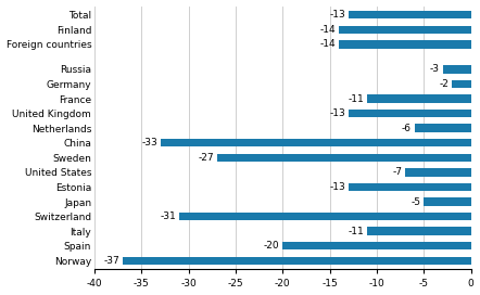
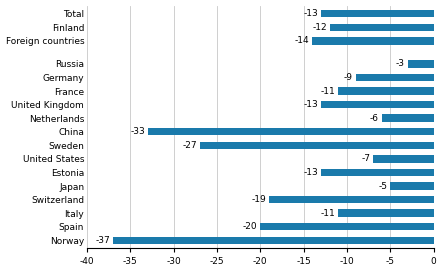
Finland: -14 -> -12
Germany: -2 -> -9
Switzerland: -31 -> -19
